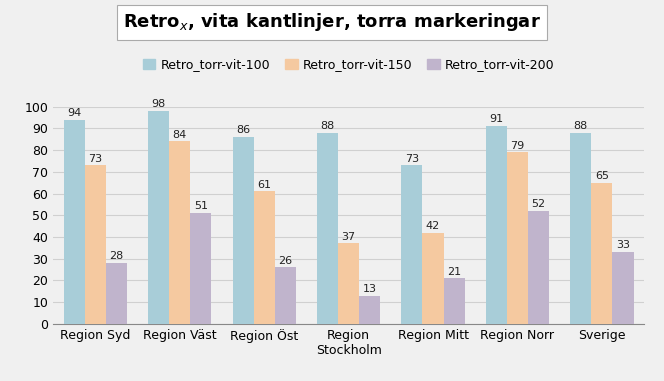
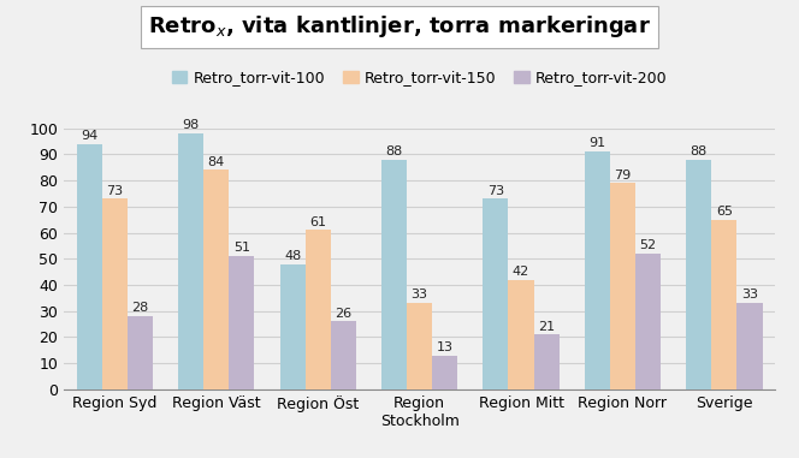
Retro_torr-vit-100/Region Öst: 86 -> 48
Retro_torr-vit-150/Region Stockholm: 37 -> 33
